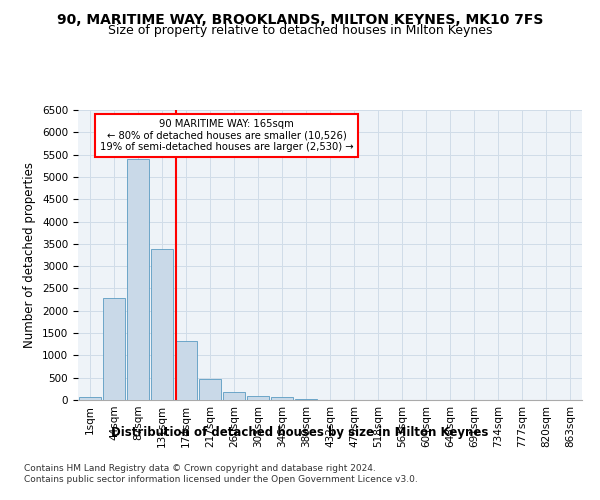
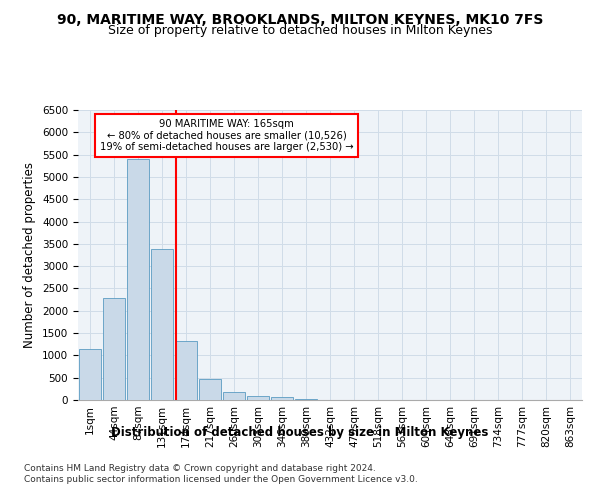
1sqm: 80 -> 1150
